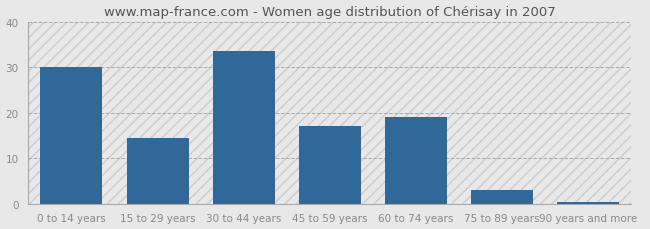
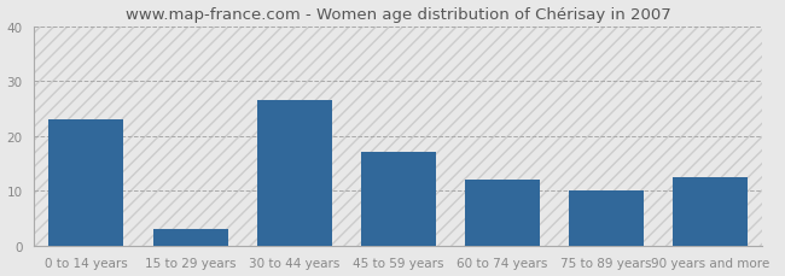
0 to 14 years: 30.0 -> 23.0
15 to 29 years: 14.5 -> 3.0
30 to 44 years: 33.5 -> 26.5
60 to 74 years: 19.0 -> 12.0
75 to 89 years: 3.0 -> 10.0
90 years and more: 0.4 -> 12.5
